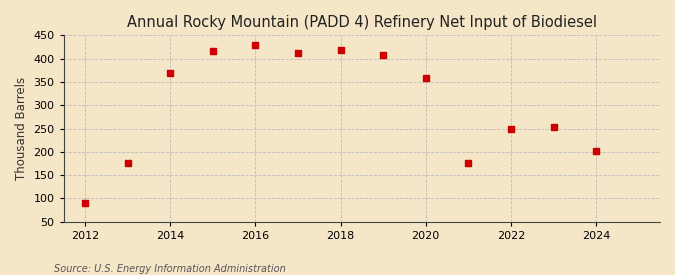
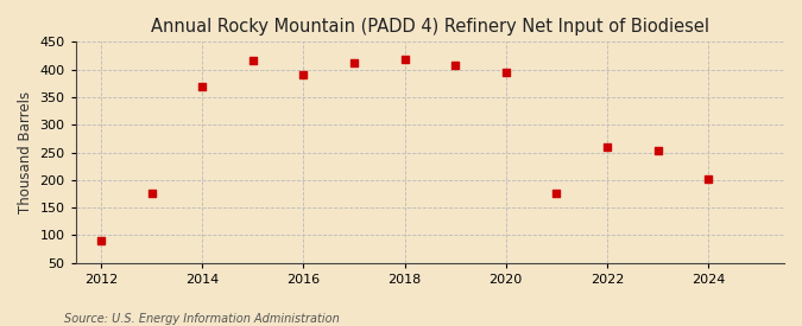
2016: 430 -> 390
2020: 358 -> 395
2022: 248 -> 260
